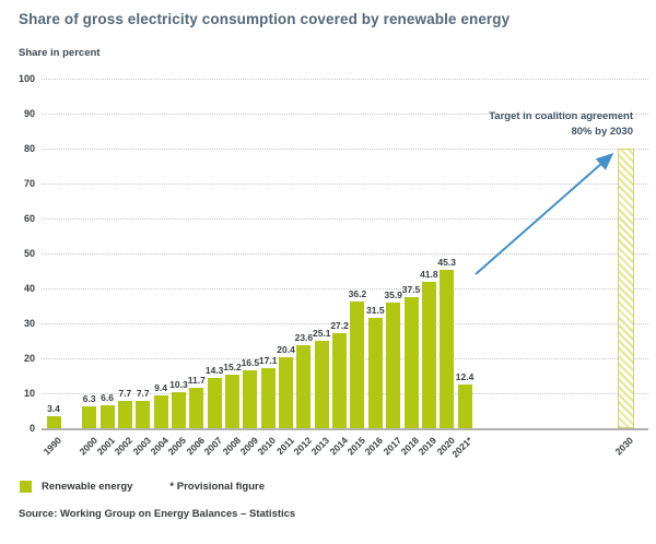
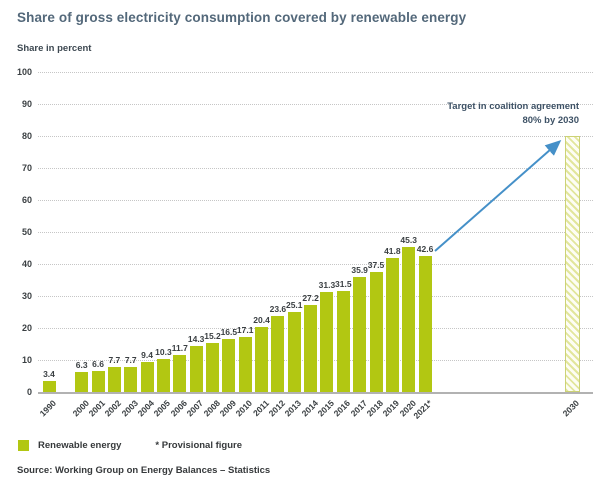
2015: 36.2 -> 31.3
2021*: 12.4 -> 42.6
